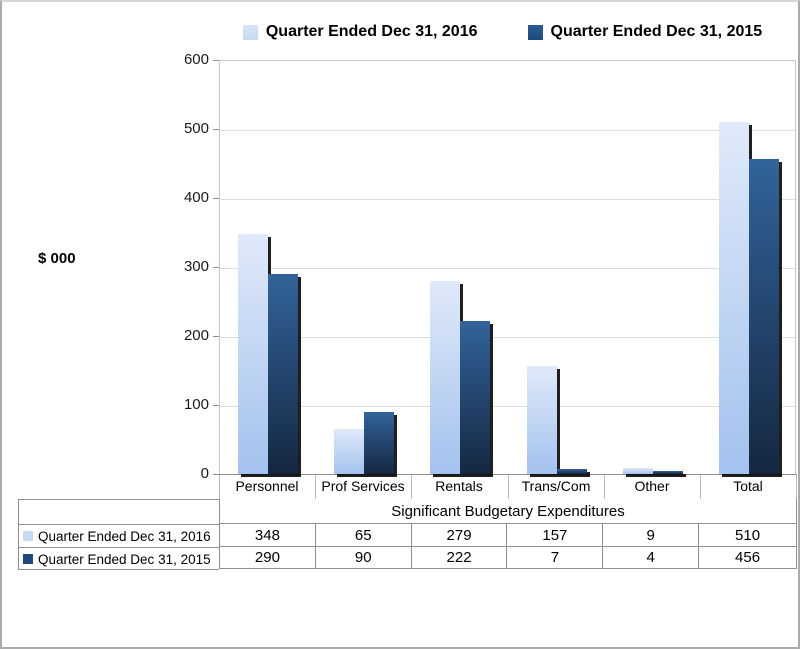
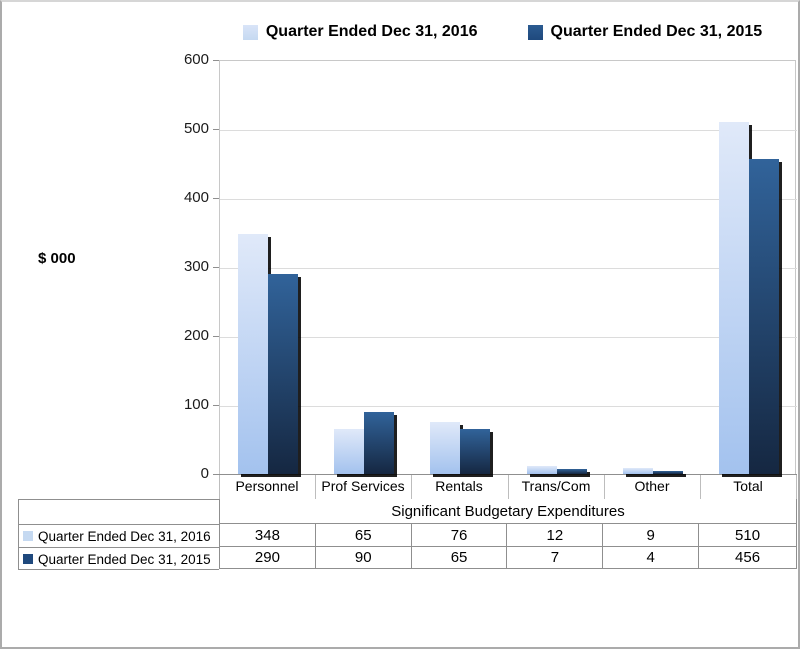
Quarter Ended Dec 31, 2016/Rentals: 279 -> 76
Quarter Ended Dec 31, 2015/Rentals: 222 -> 65
Quarter Ended Dec 31, 2016/Trans/Com: 157 -> 12
